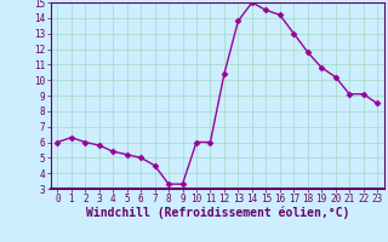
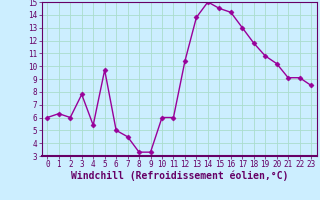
3: 5.8 -> 7.8
5: 5.2 -> 9.7
